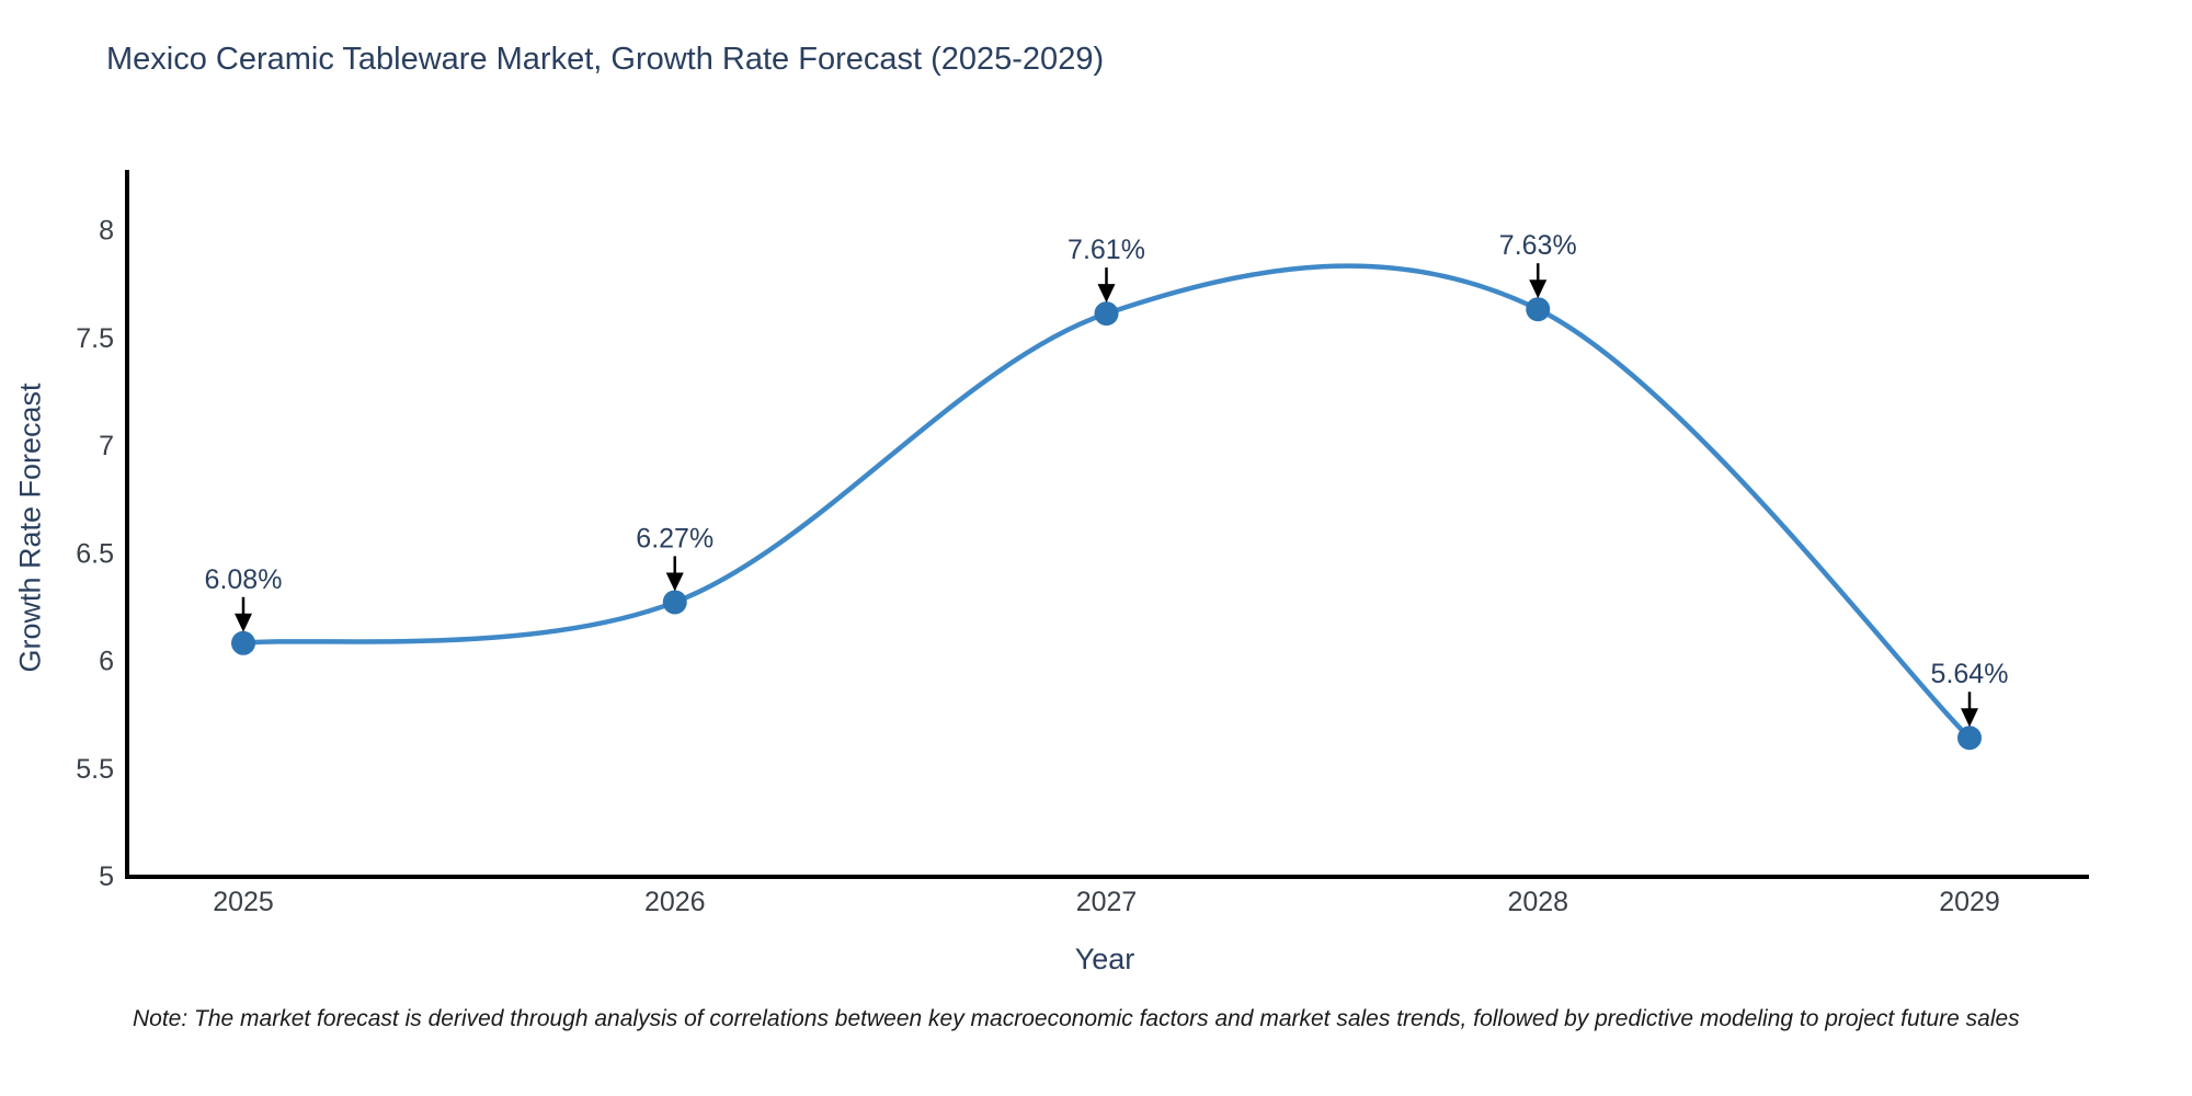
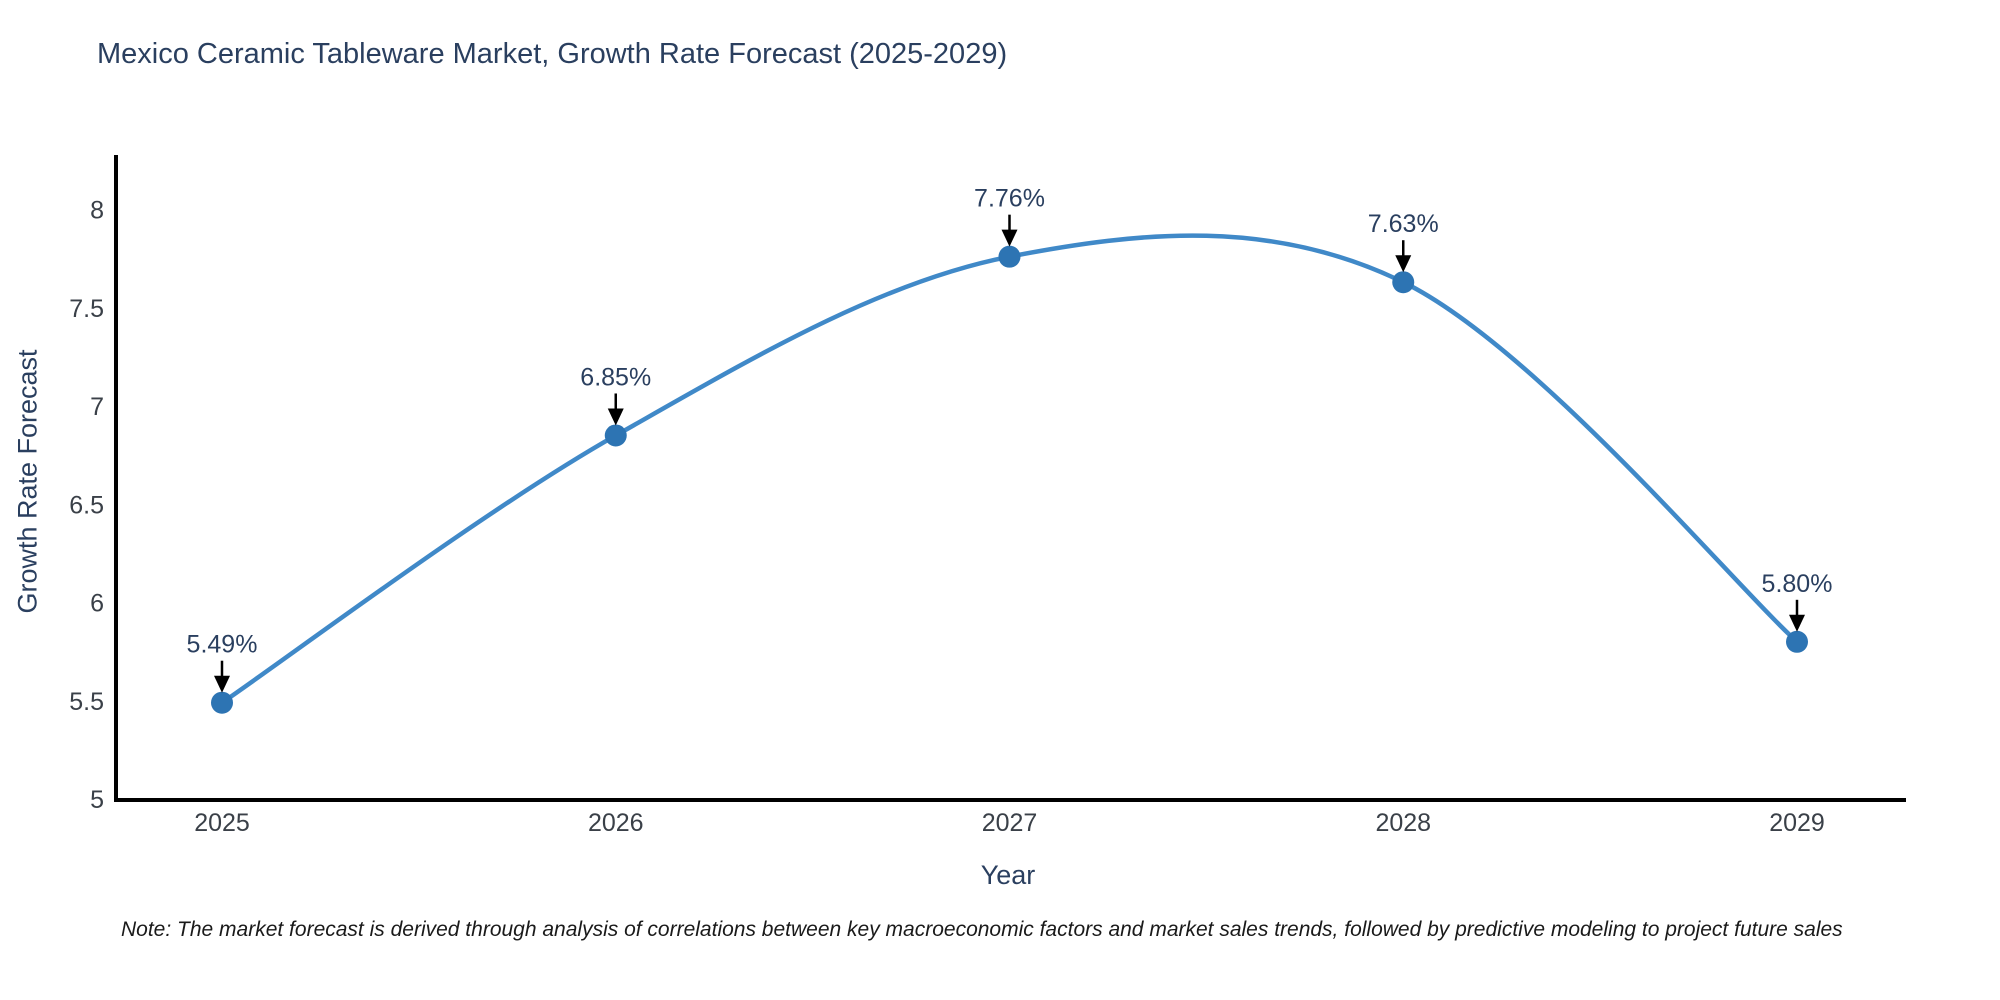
2025: 6.08% -> 5.49%
2026: 6.27% -> 6.85%
2027: 7.61% -> 7.76%
2029: 5.64% -> 5.80%
